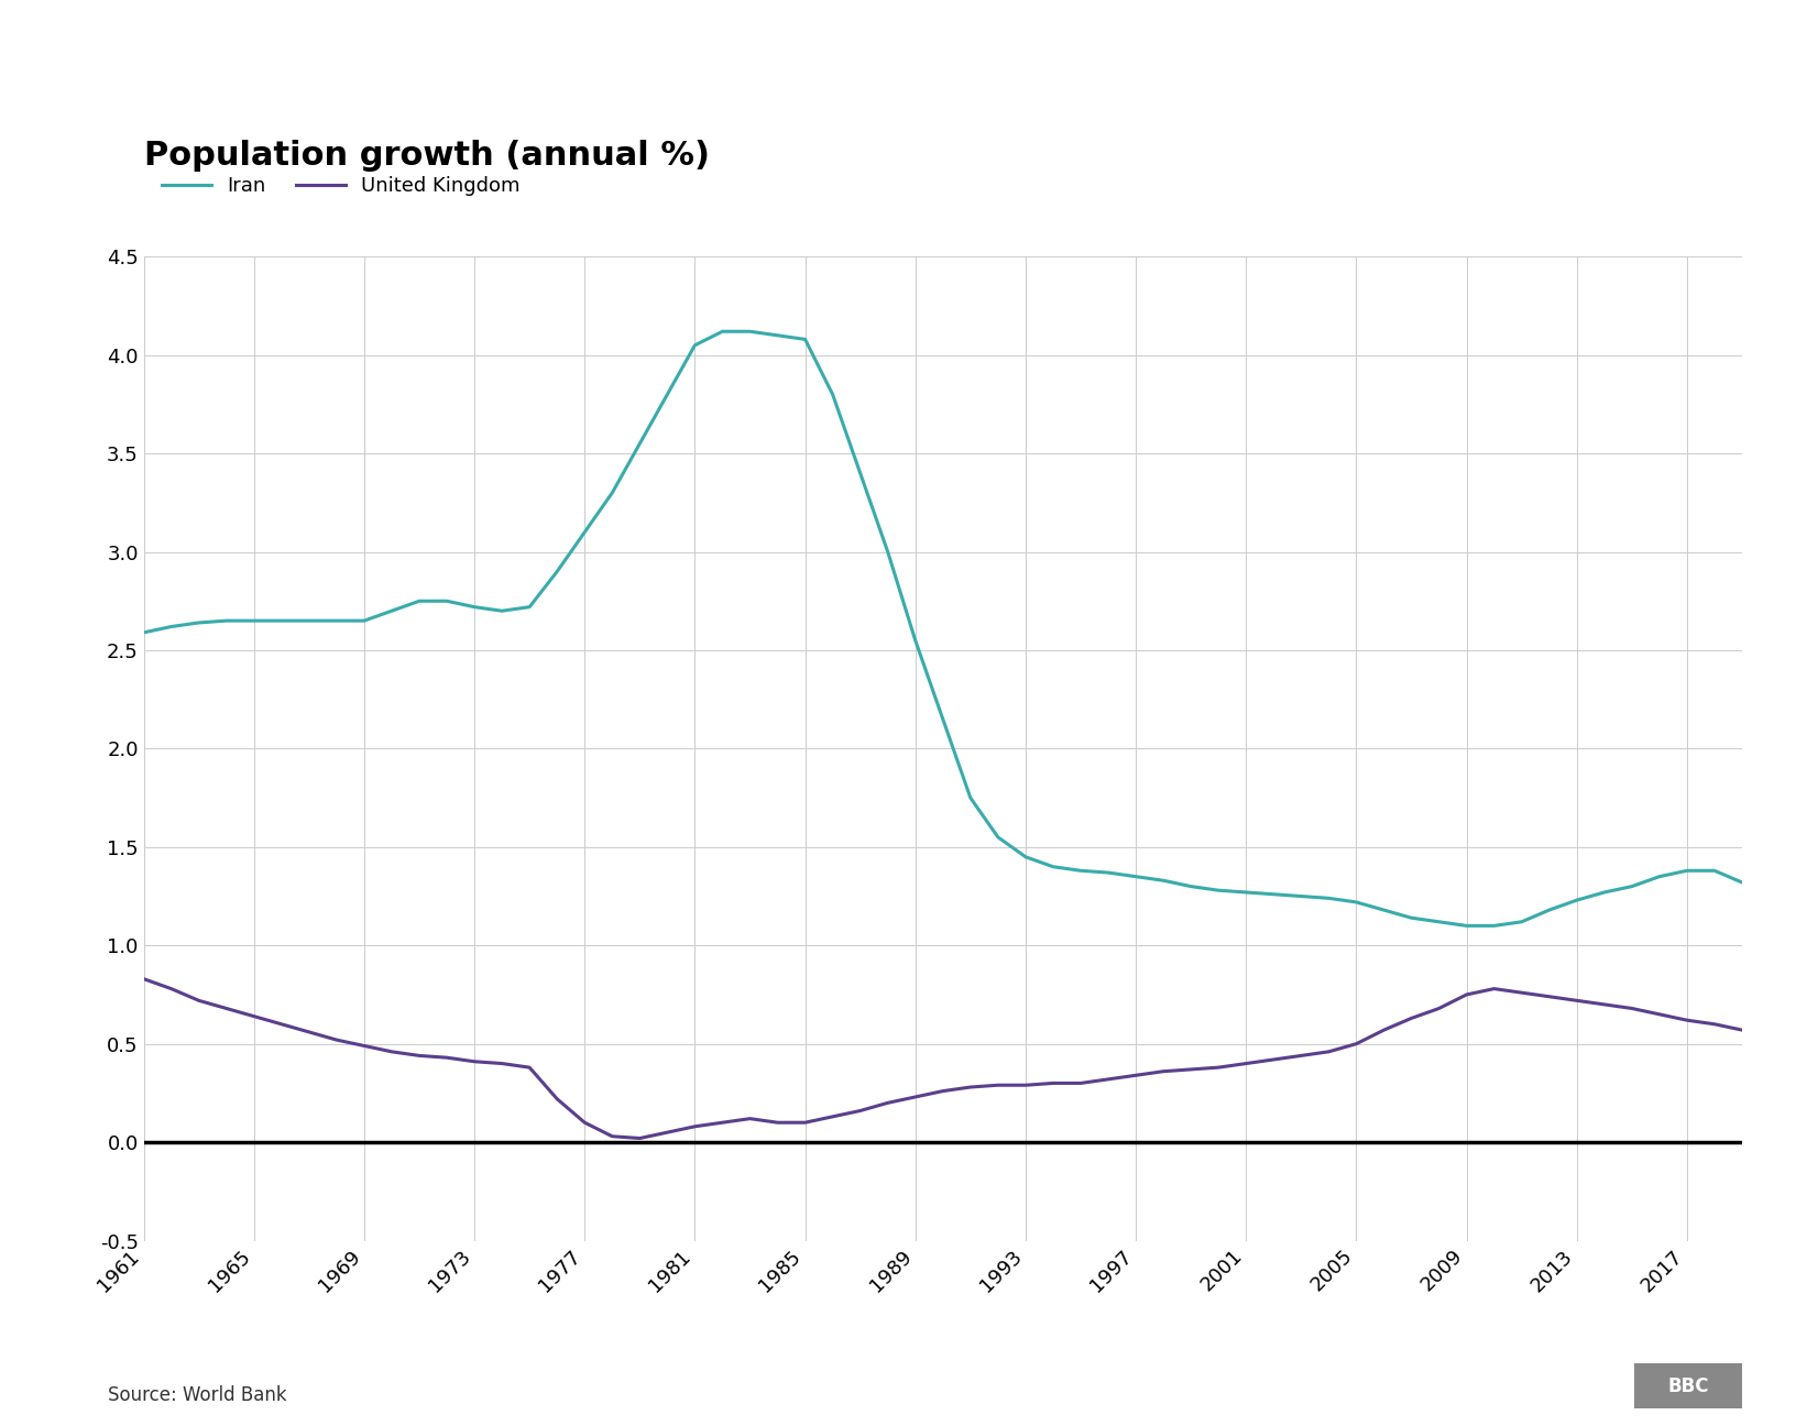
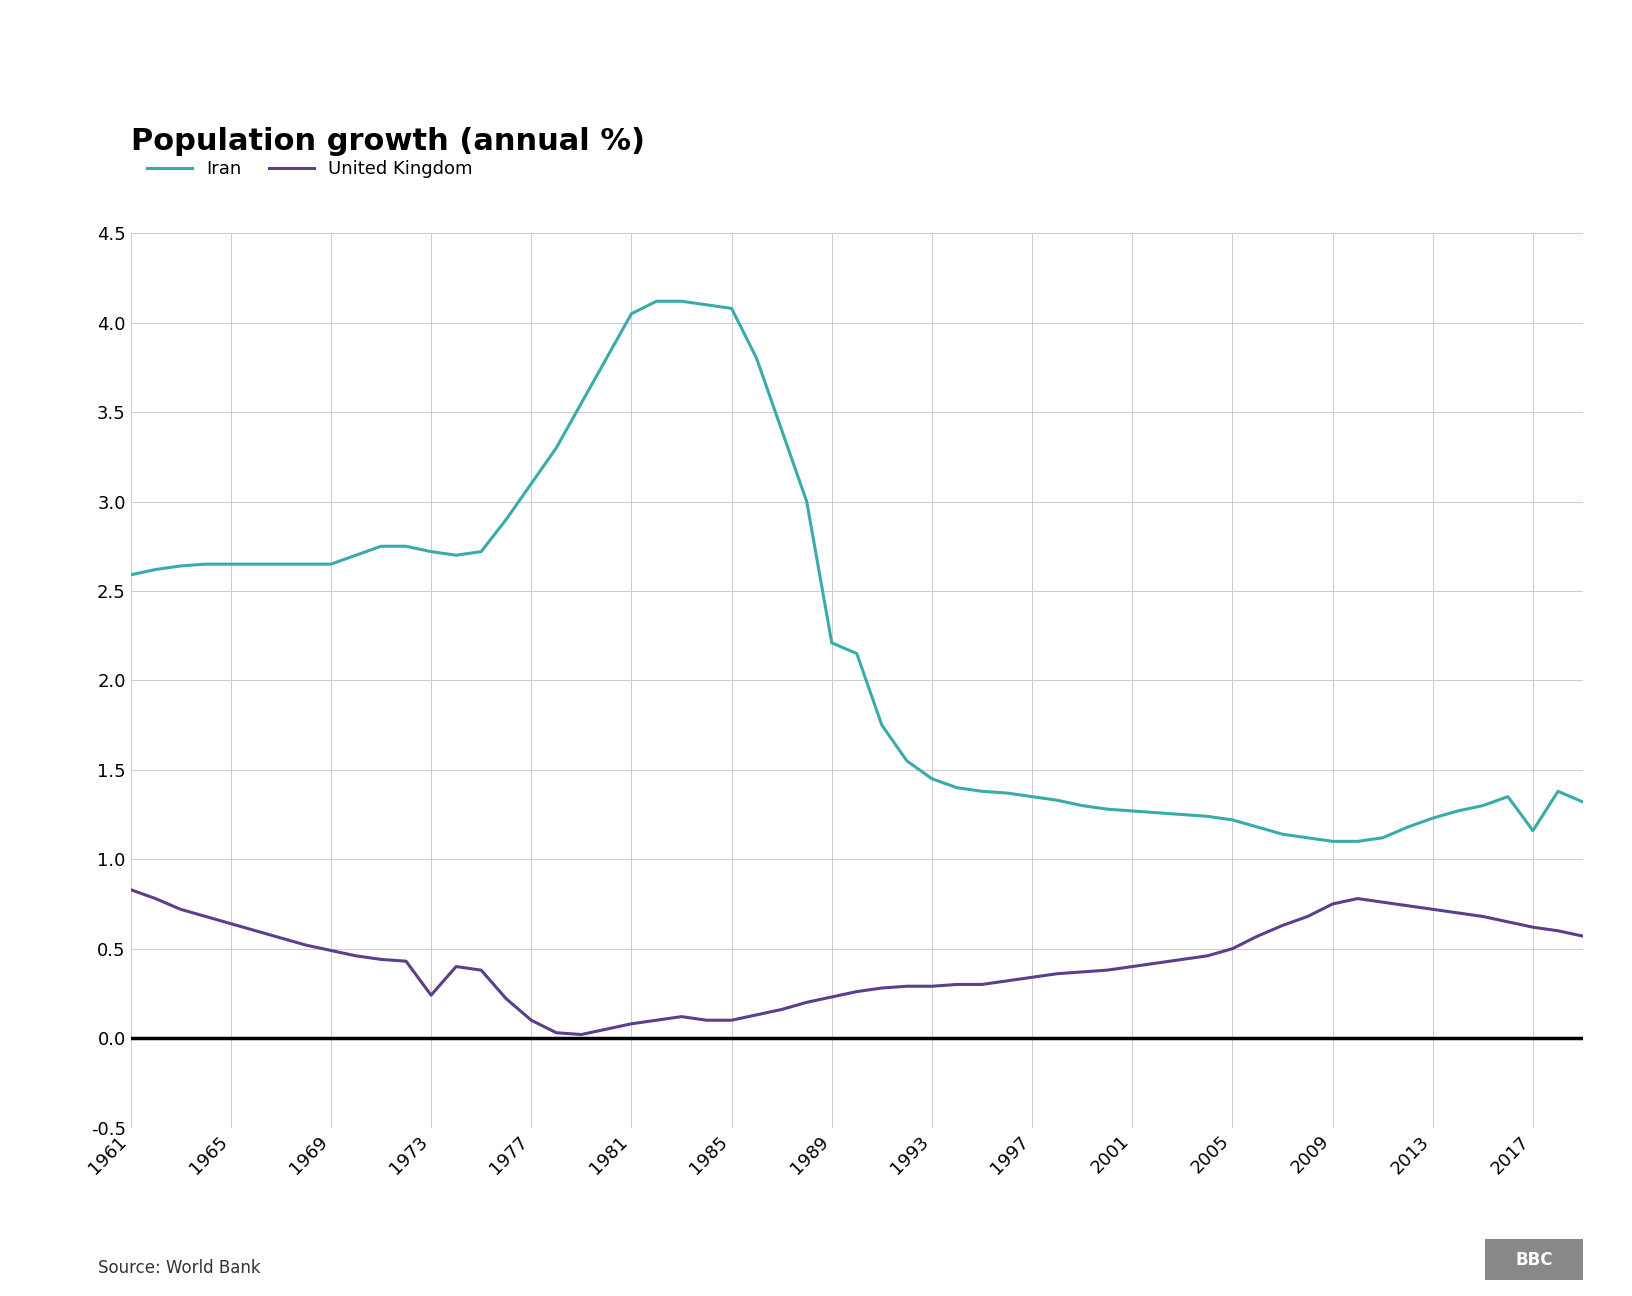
United Kingdom/1973: 0.41 -> 0.24
Iran/1989: 2.55 -> 2.21
Iran/2017: 1.38 -> 1.16
